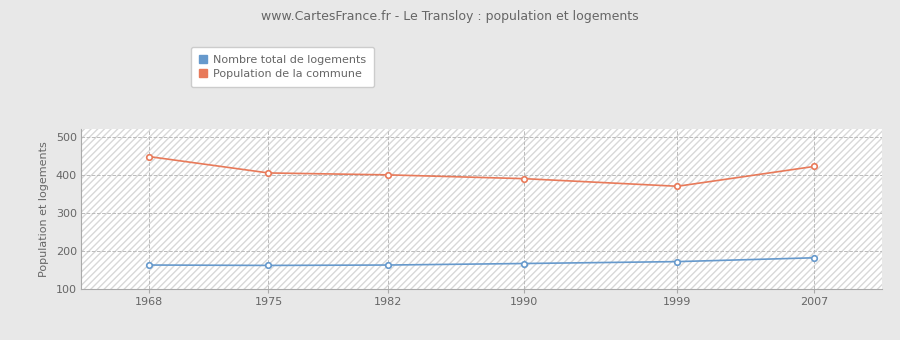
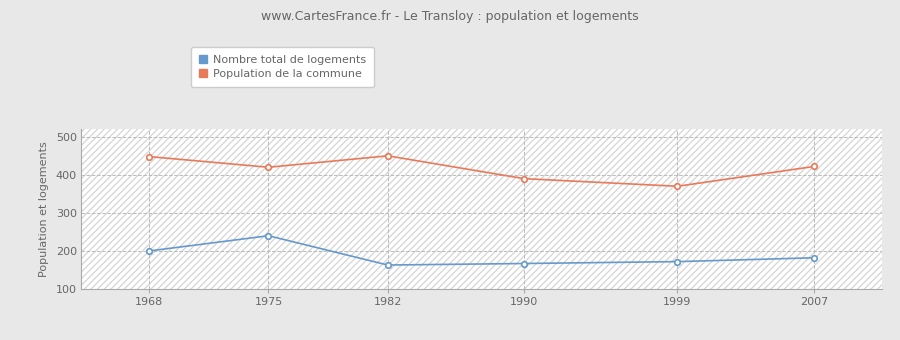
Nombre total de logements/1968: 163 -> 200
Population de la commune/1975: 405 -> 420
Nombre total de logements/1975: 162 -> 240
Population de la commune/1982: 400 -> 450
